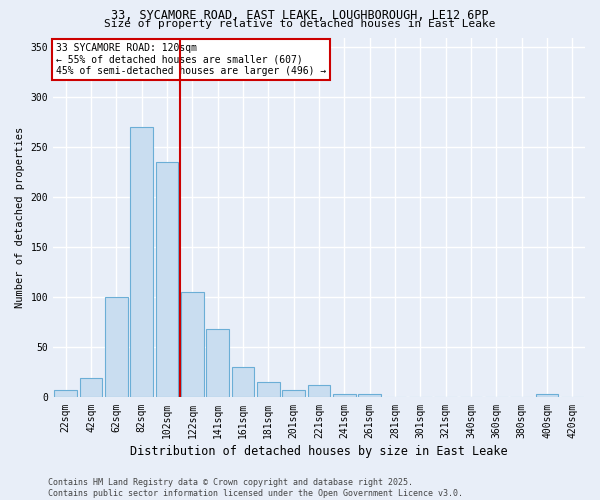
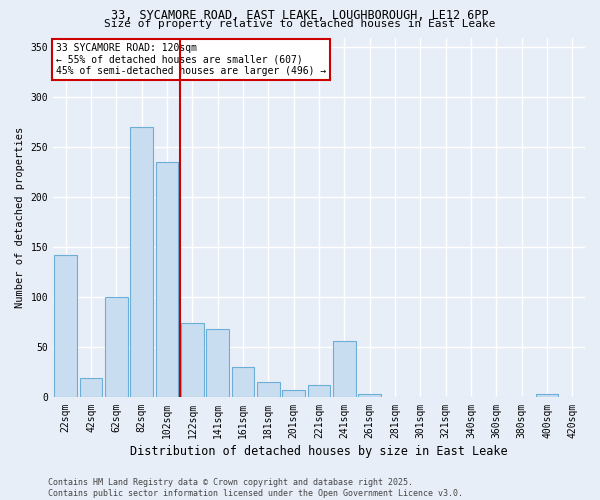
22sqm: 7 -> 142
122sqm: 105 -> 74
241sqm: 3 -> 56
